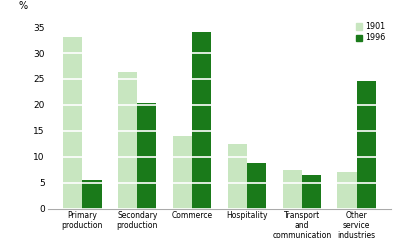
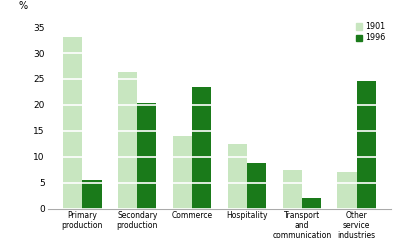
1996/Commerce: 34.0 -> 23.4
1996/Transport and communication: 6.5 -> 2.0
